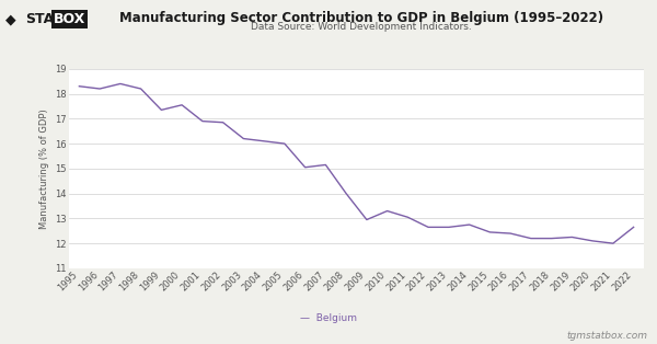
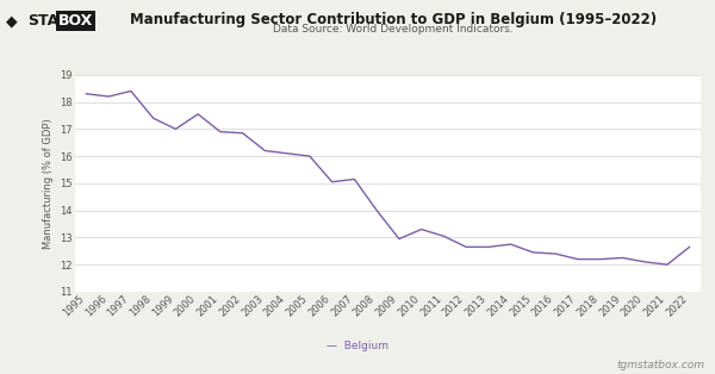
1998: 18.20 -> 17.40
1999: 17.35 -> 17.00
